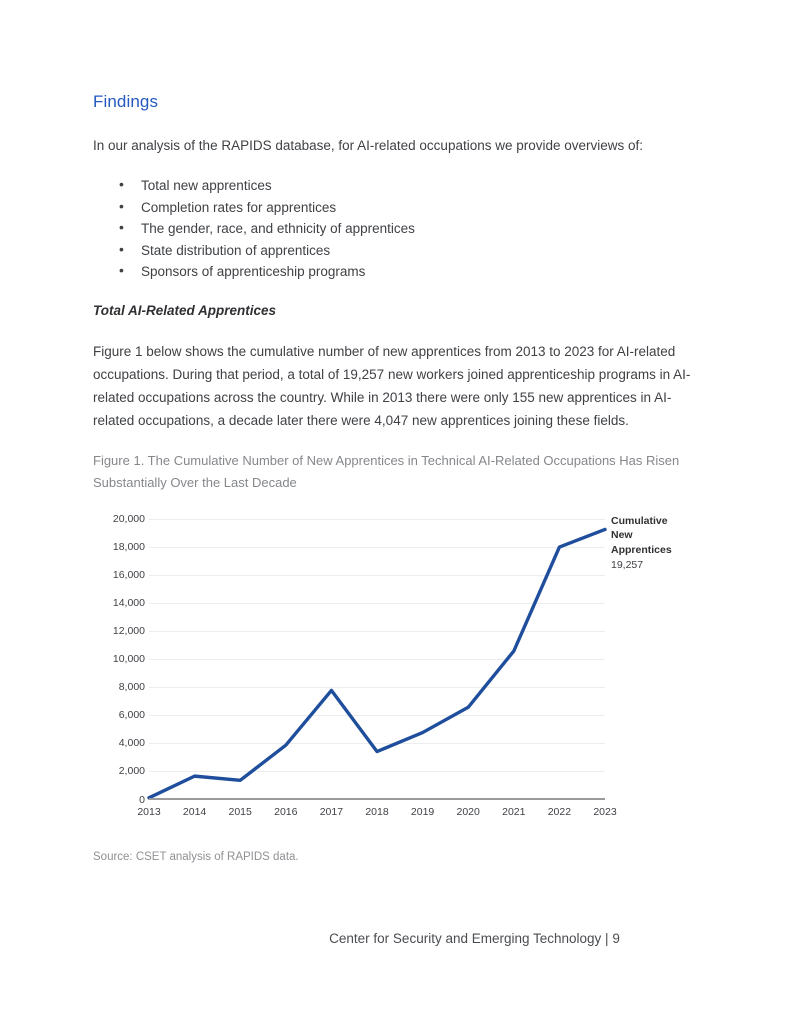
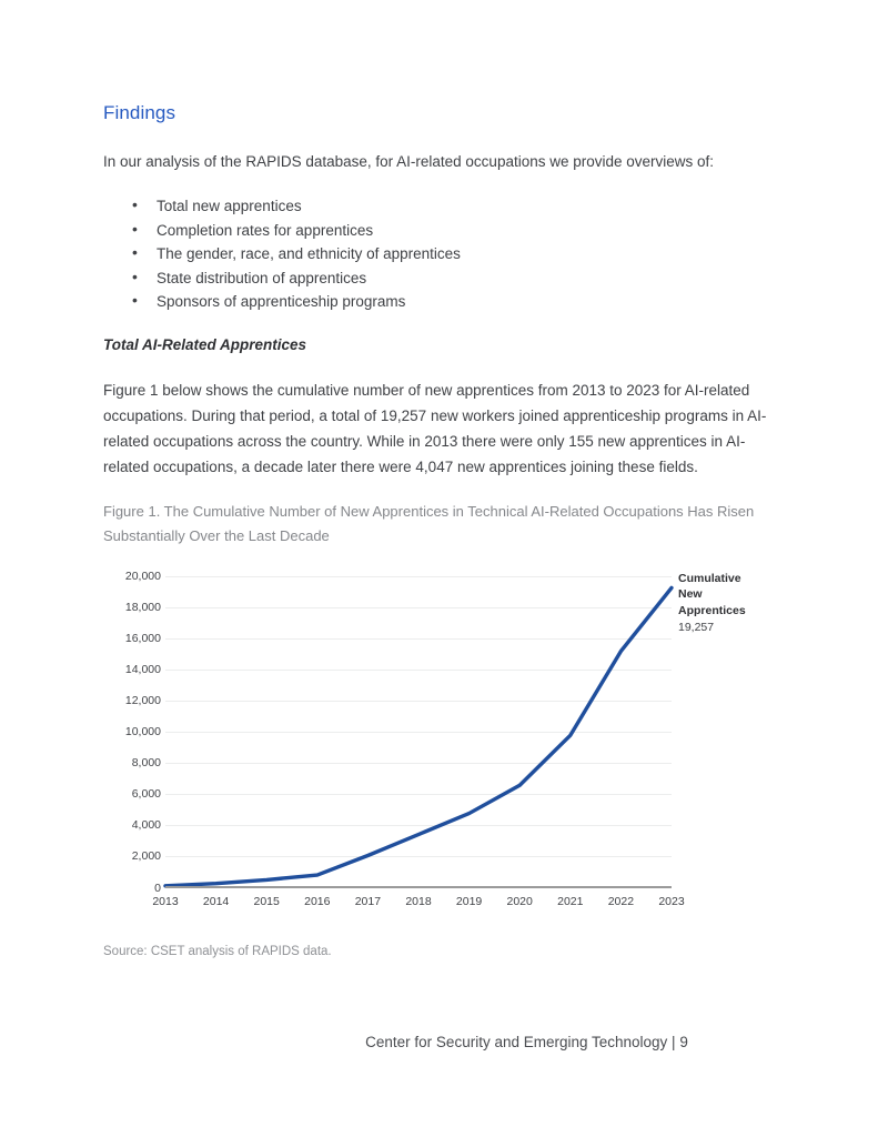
2014: 1700 -> 300
2015: 1400 -> 500
2016: 3900 -> 800
2017: 7800 -> 2100
2021: 10600 -> 9800
2022: 18000 -> 15200
